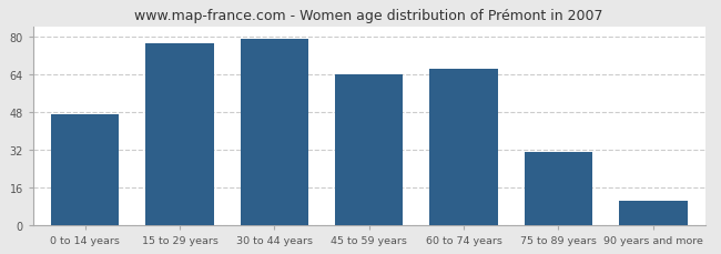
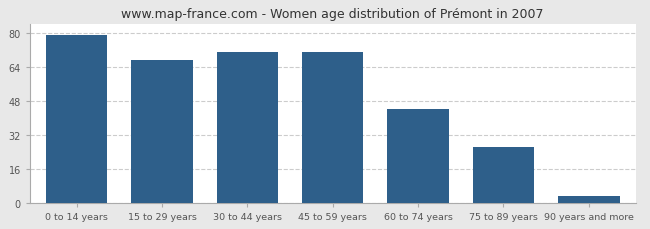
0 to 14 years: 47 -> 79
15 to 29 years: 77 -> 67
30 to 44 years: 79 -> 71
45 to 59 years: 64 -> 71
60 to 74 years: 66 -> 44
75 to 89 years: 31 -> 26
90 years and more: 10 -> 3
